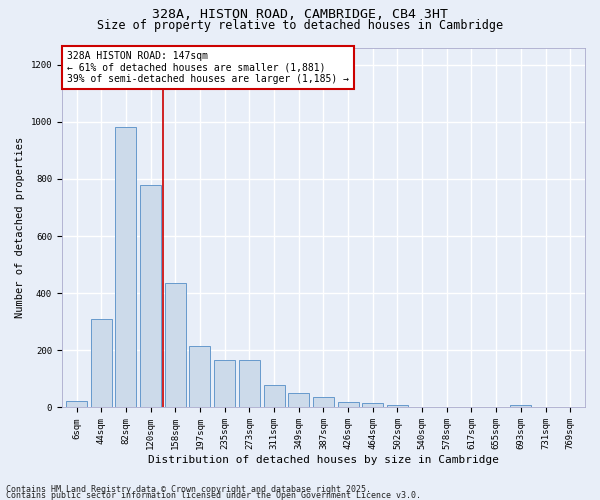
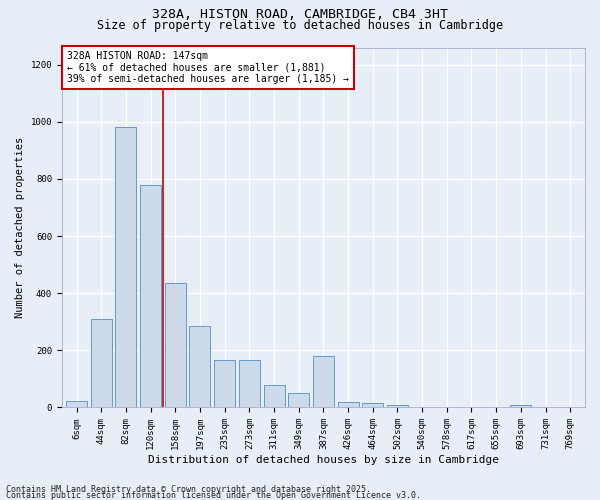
197sqm: 215 -> 285
387sqm: 35 -> 180
